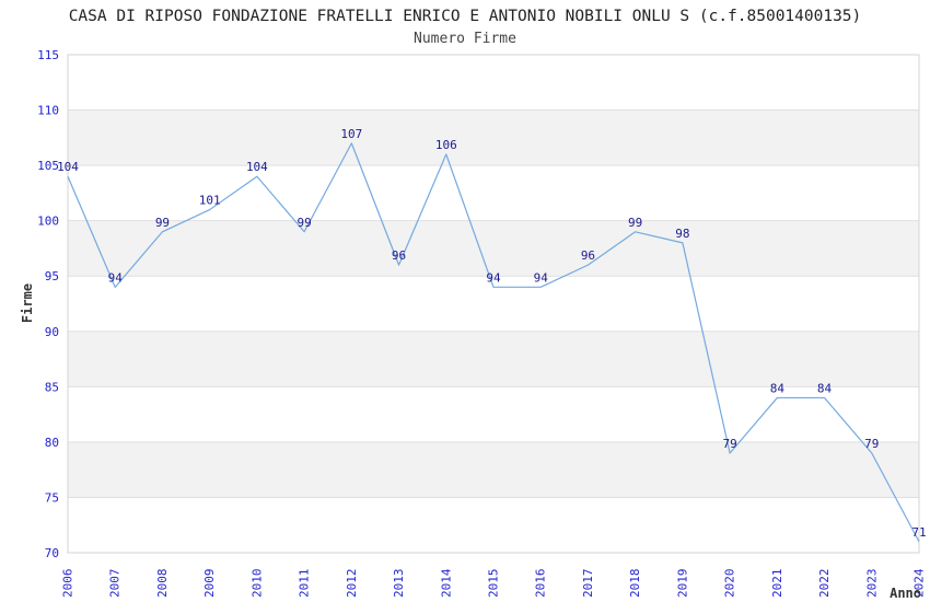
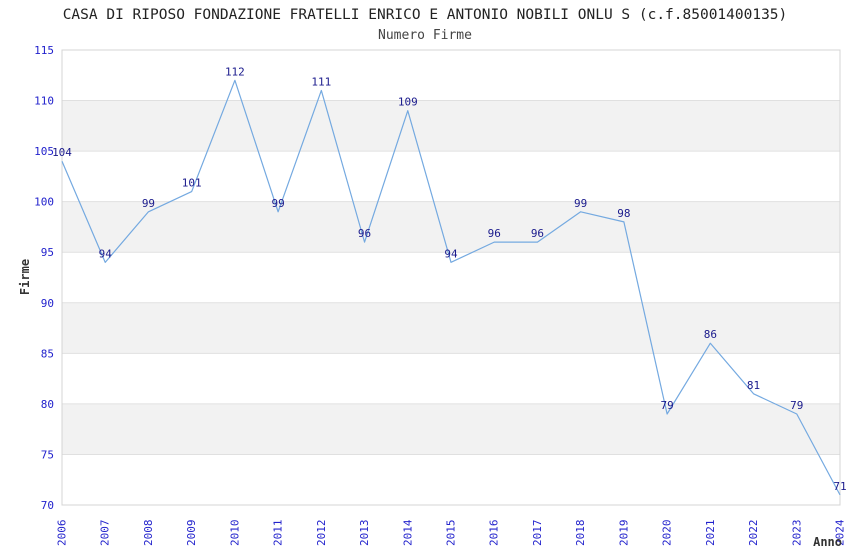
2010: 104 -> 112
2012: 107 -> 111
2014: 106 -> 109
2016: 94 -> 96
2021: 84 -> 86
2022: 84 -> 81
